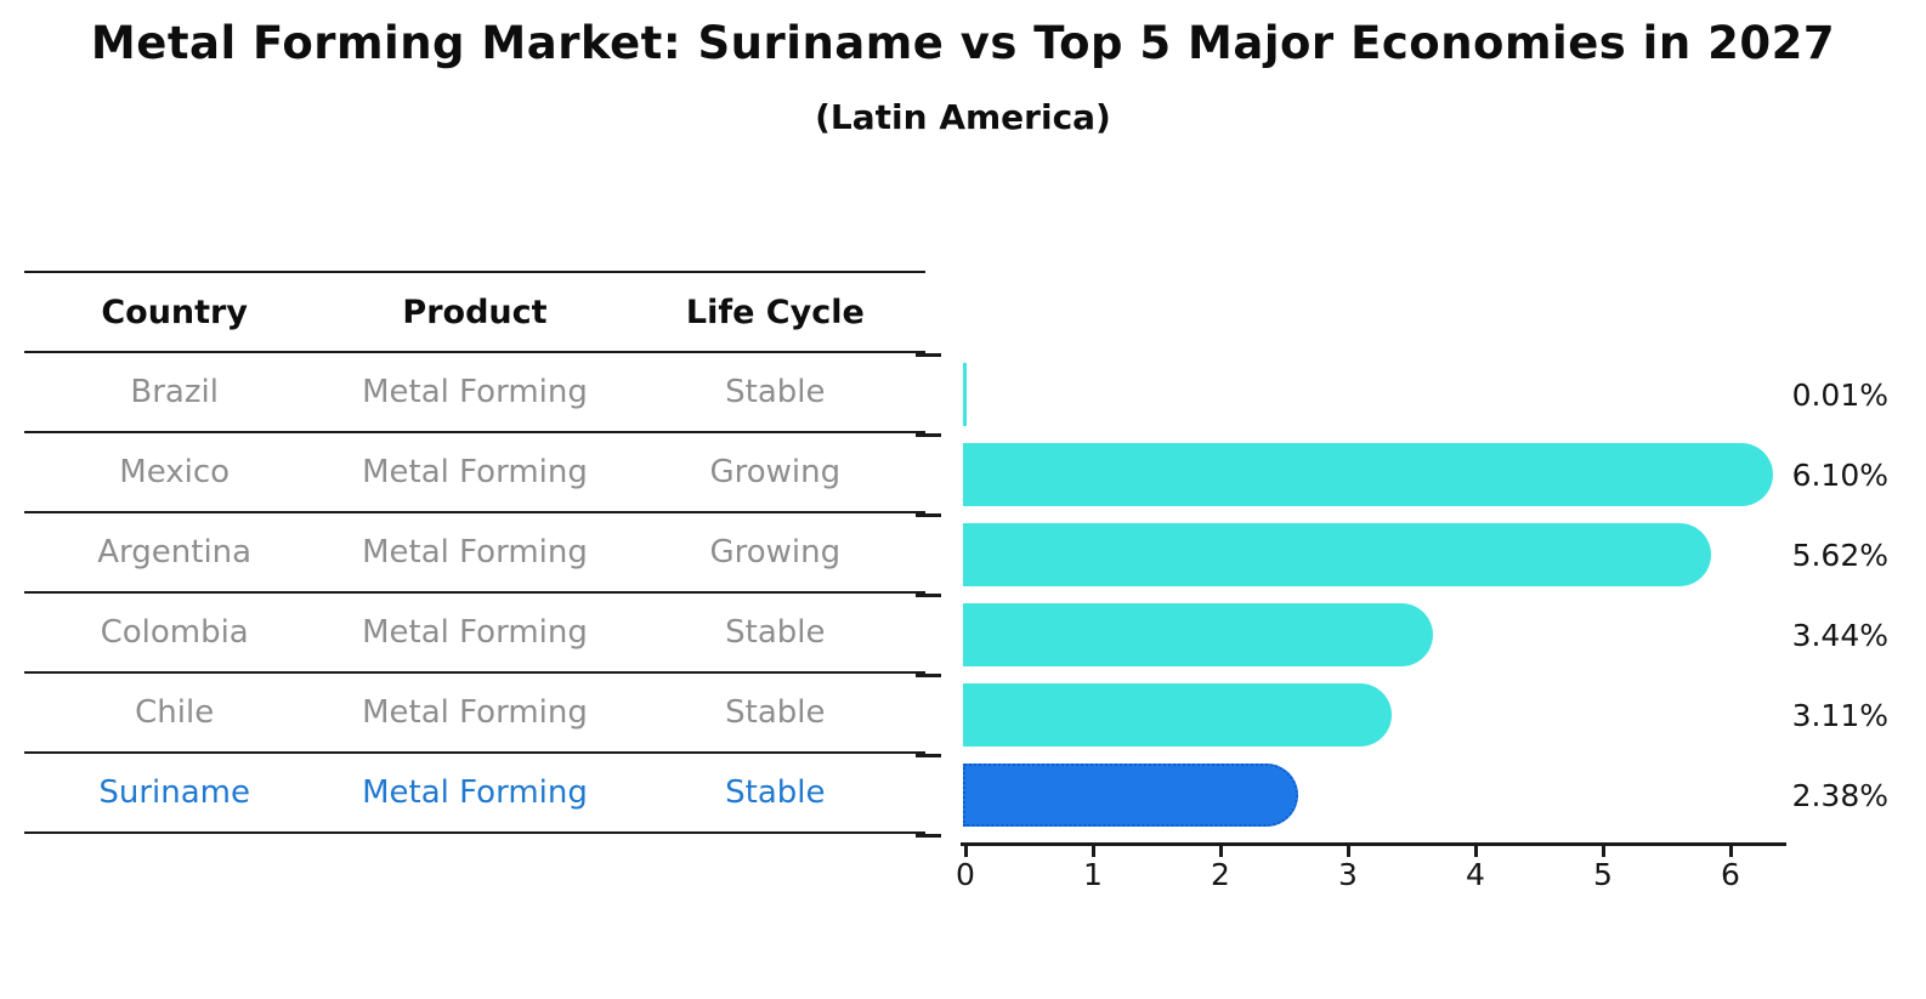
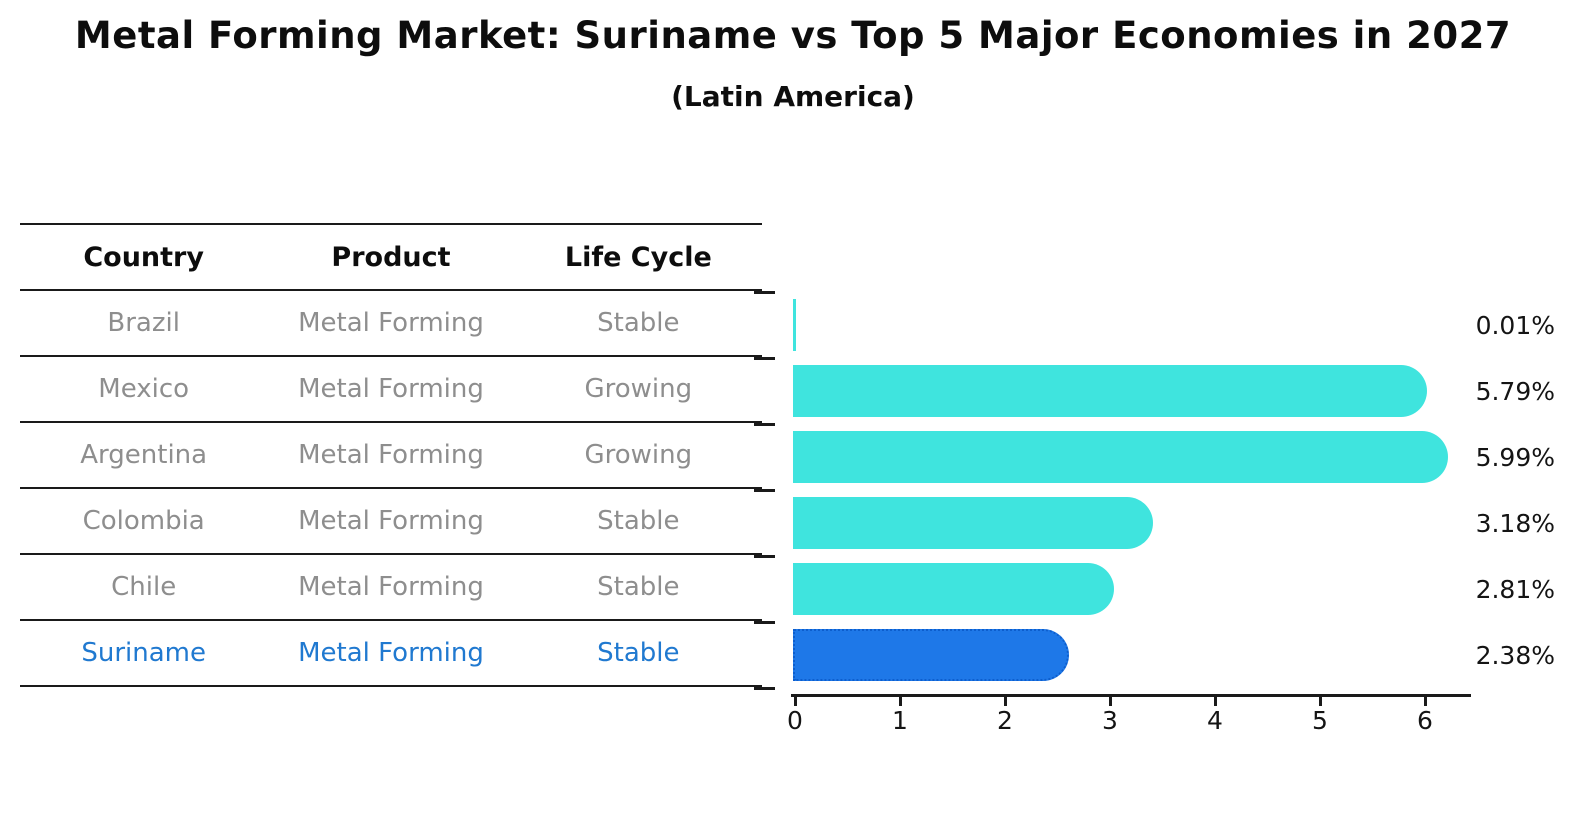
Mexico: 6.10% -> 5.79%
Argentina: 5.62% -> 5.99%
Colombia: 3.44% -> 3.18%
Chile: 3.11% -> 2.81%
